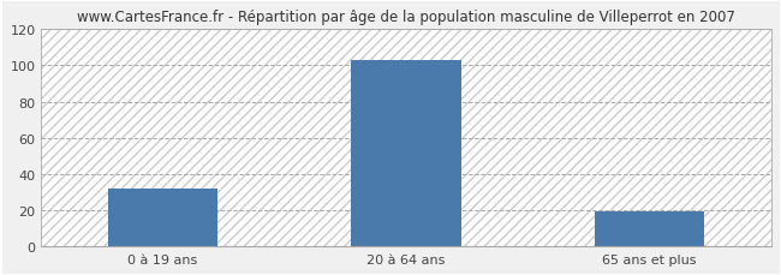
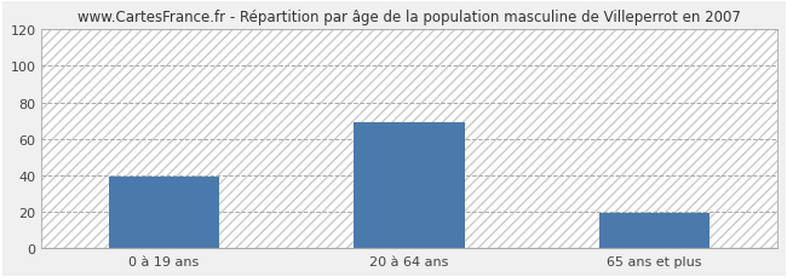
0 à 19 ans: 32 -> 39
20 à 64 ans: 103 -> 69
